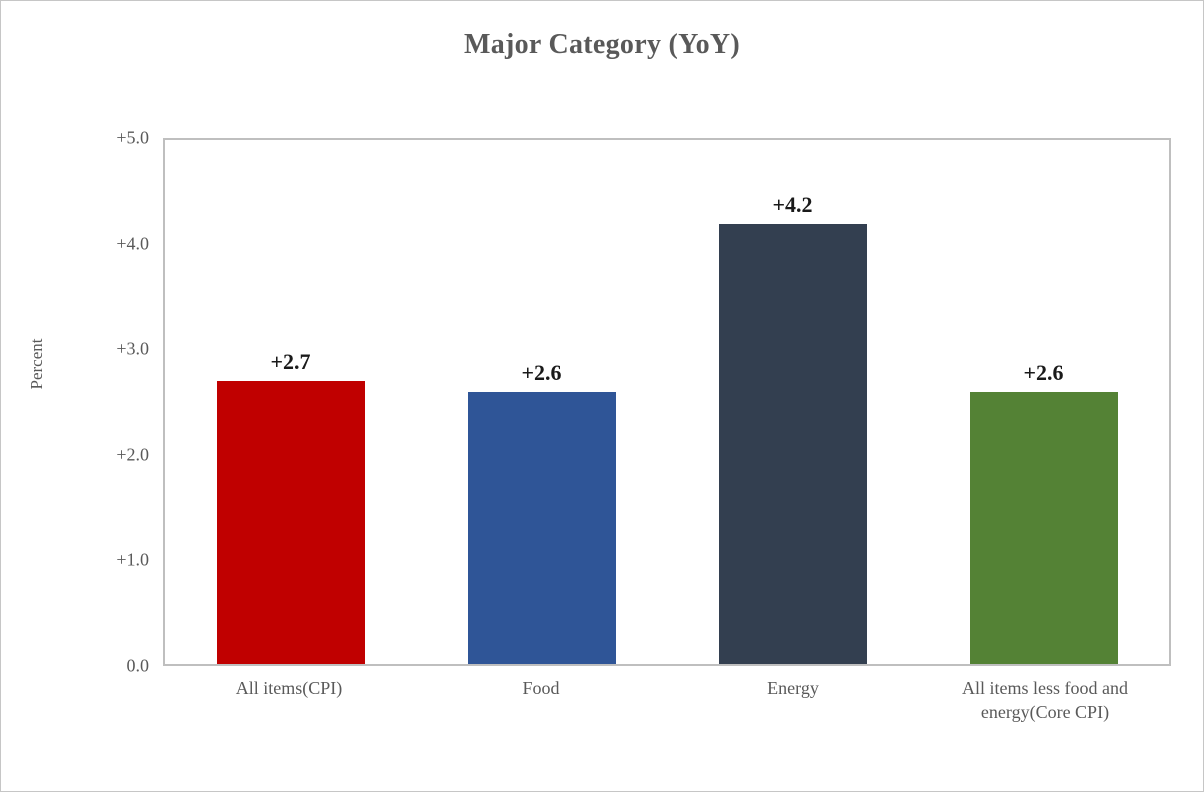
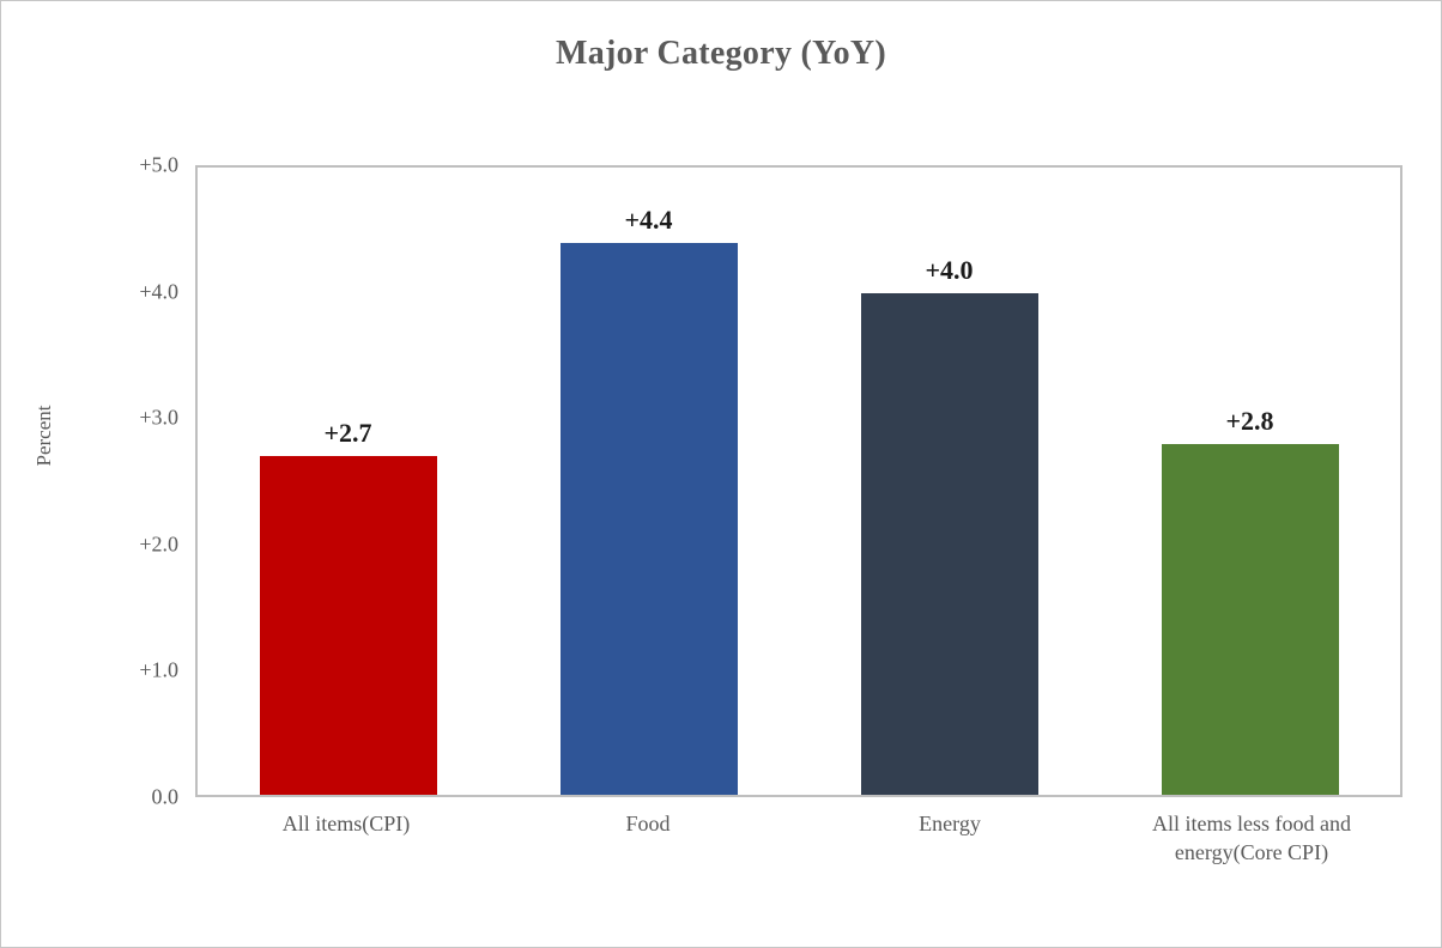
Food: +2.6 -> +4.4
Energy: +4.2 -> +4.0
All items less food and energy(Core CPI): +2.6 -> +2.8
